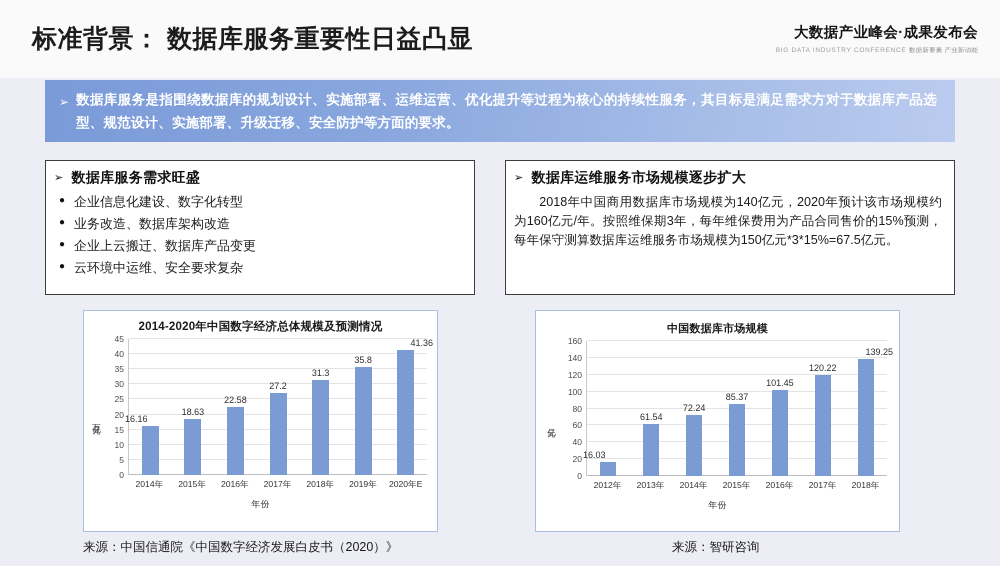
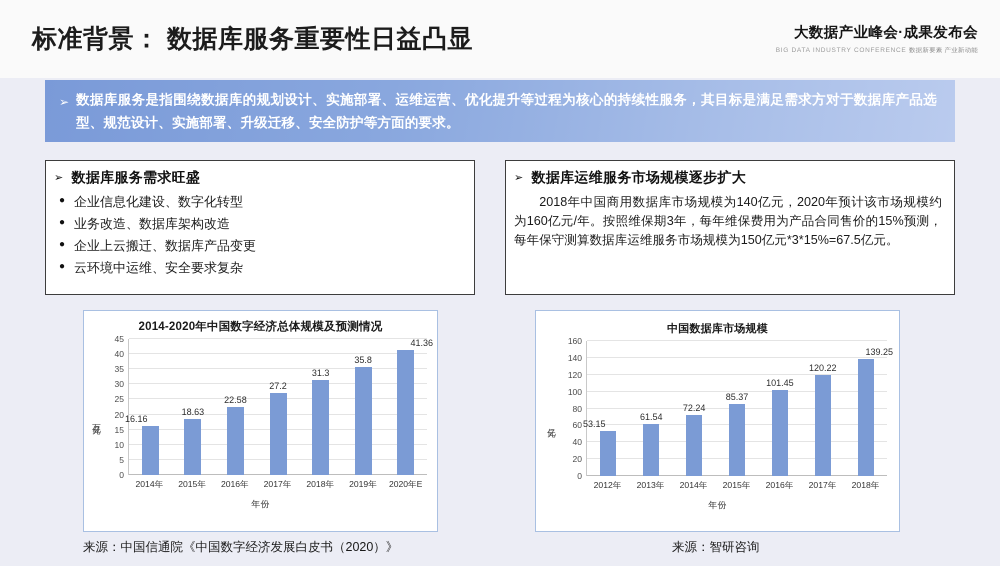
中国数据库市场规模/2012年: 16.03 -> 53.15
